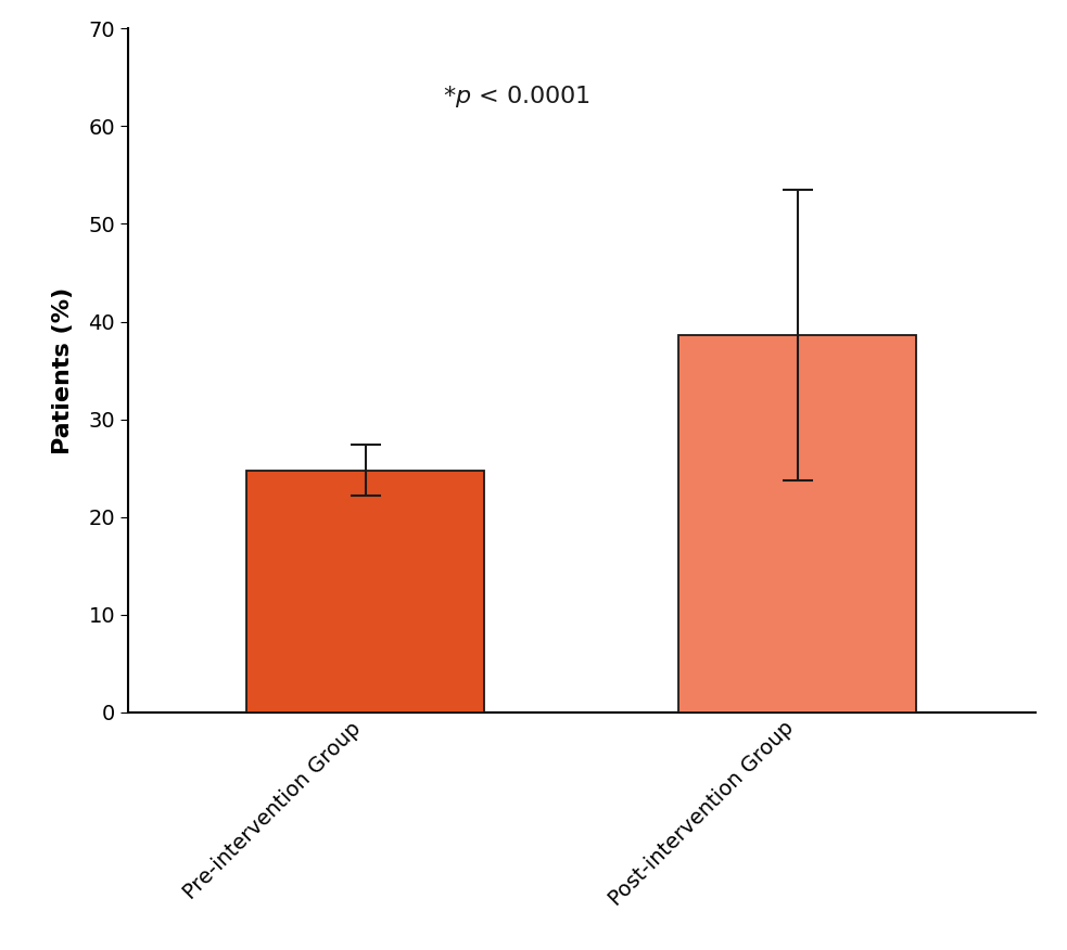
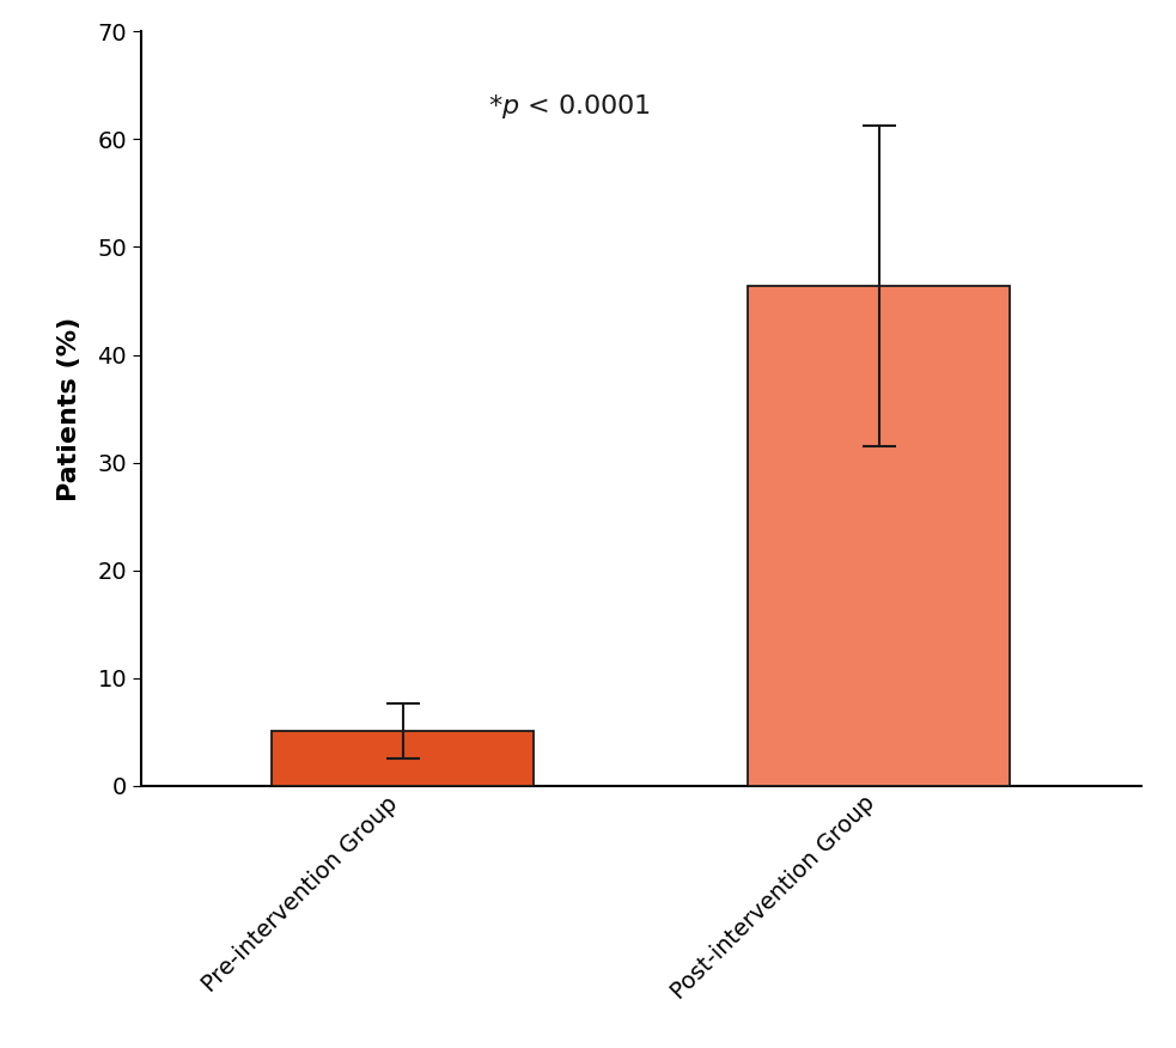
Pre-intervention Group: 24.8 -> 5.1
Post-intervention Group: 38.6 -> 46.4
